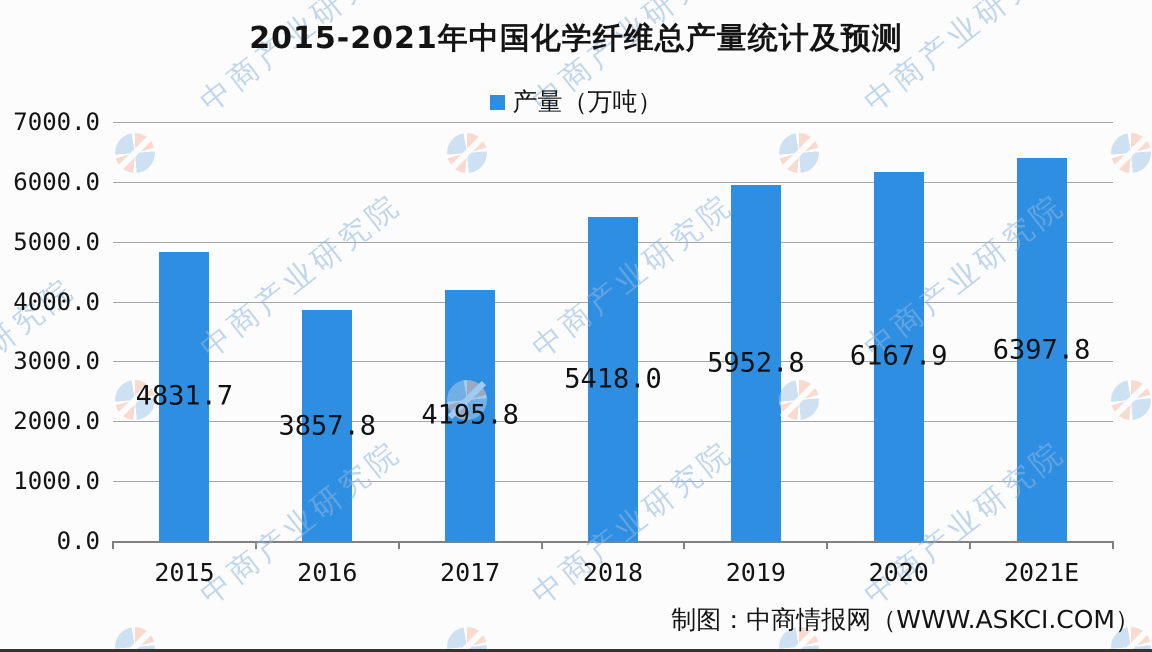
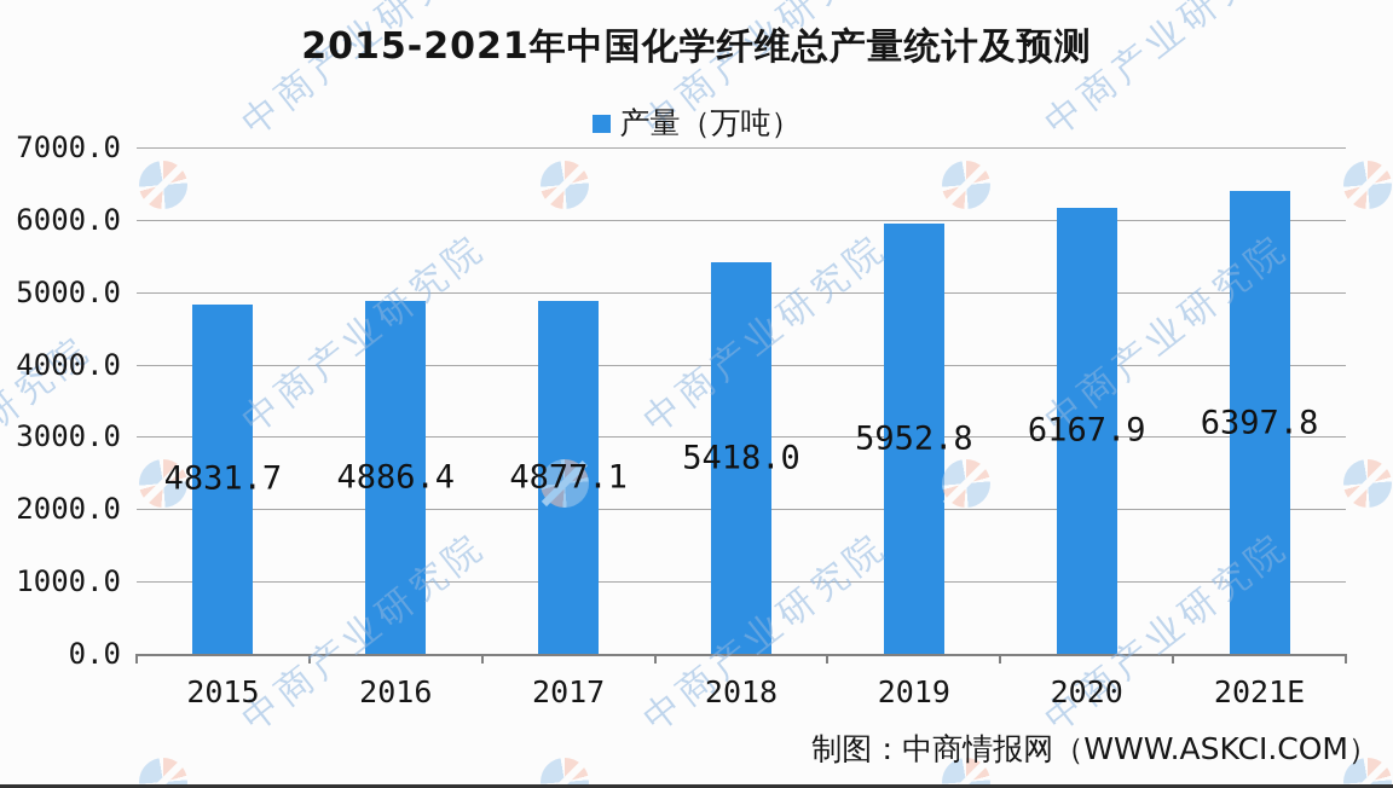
2016: 3857.8 -> 4886.4
2017: 4195.8 -> 4877.1
